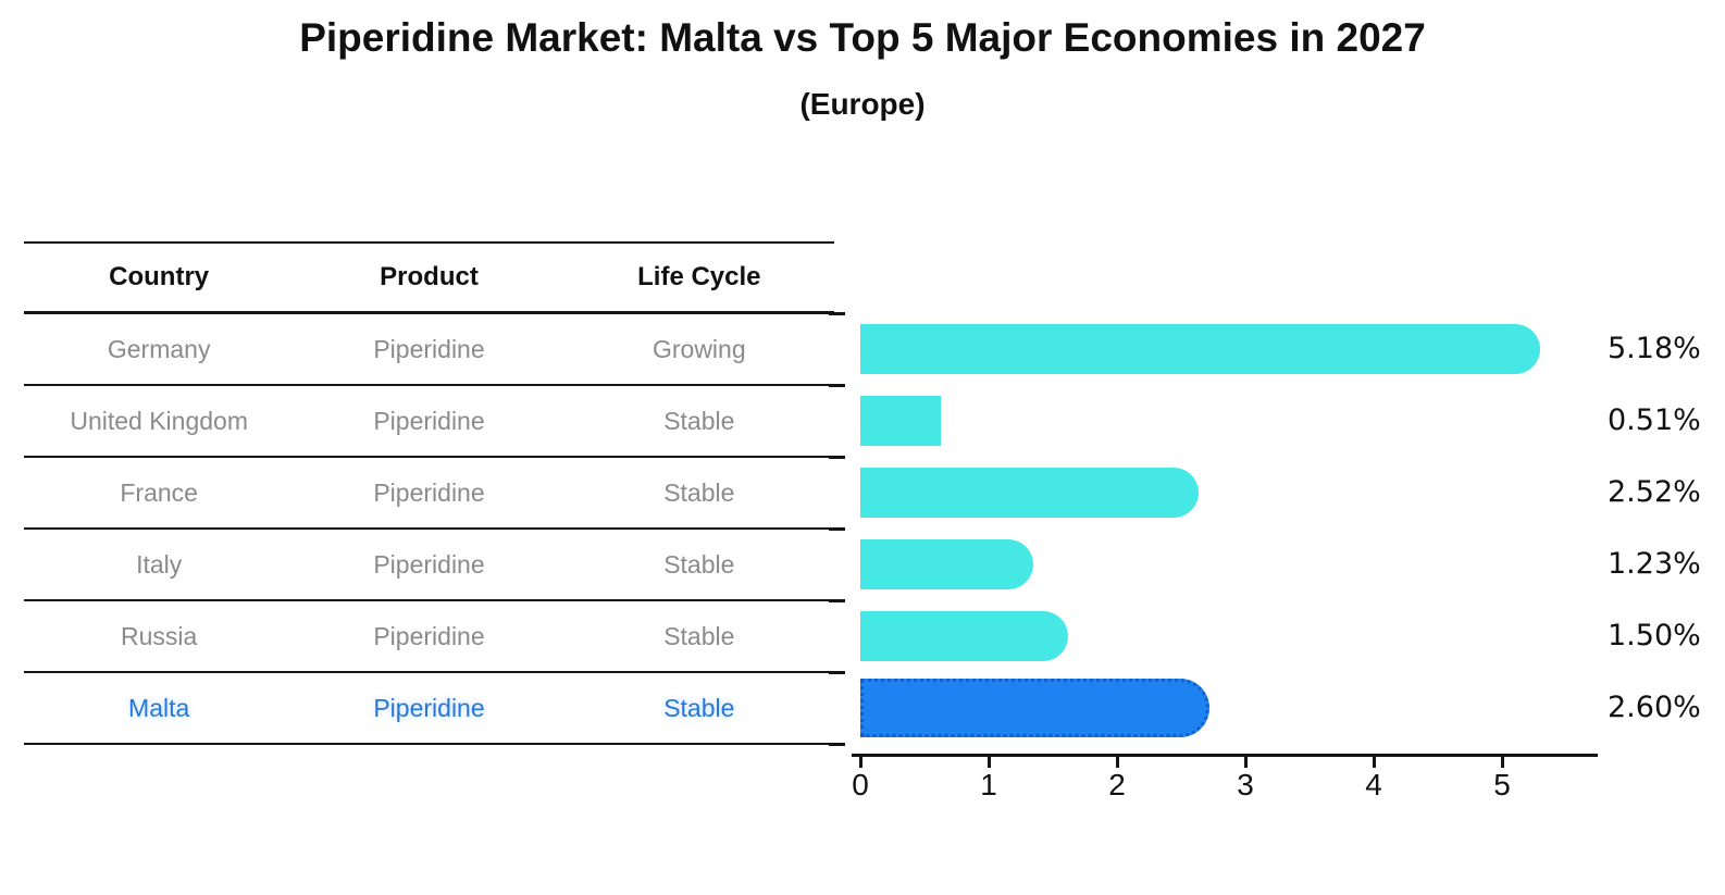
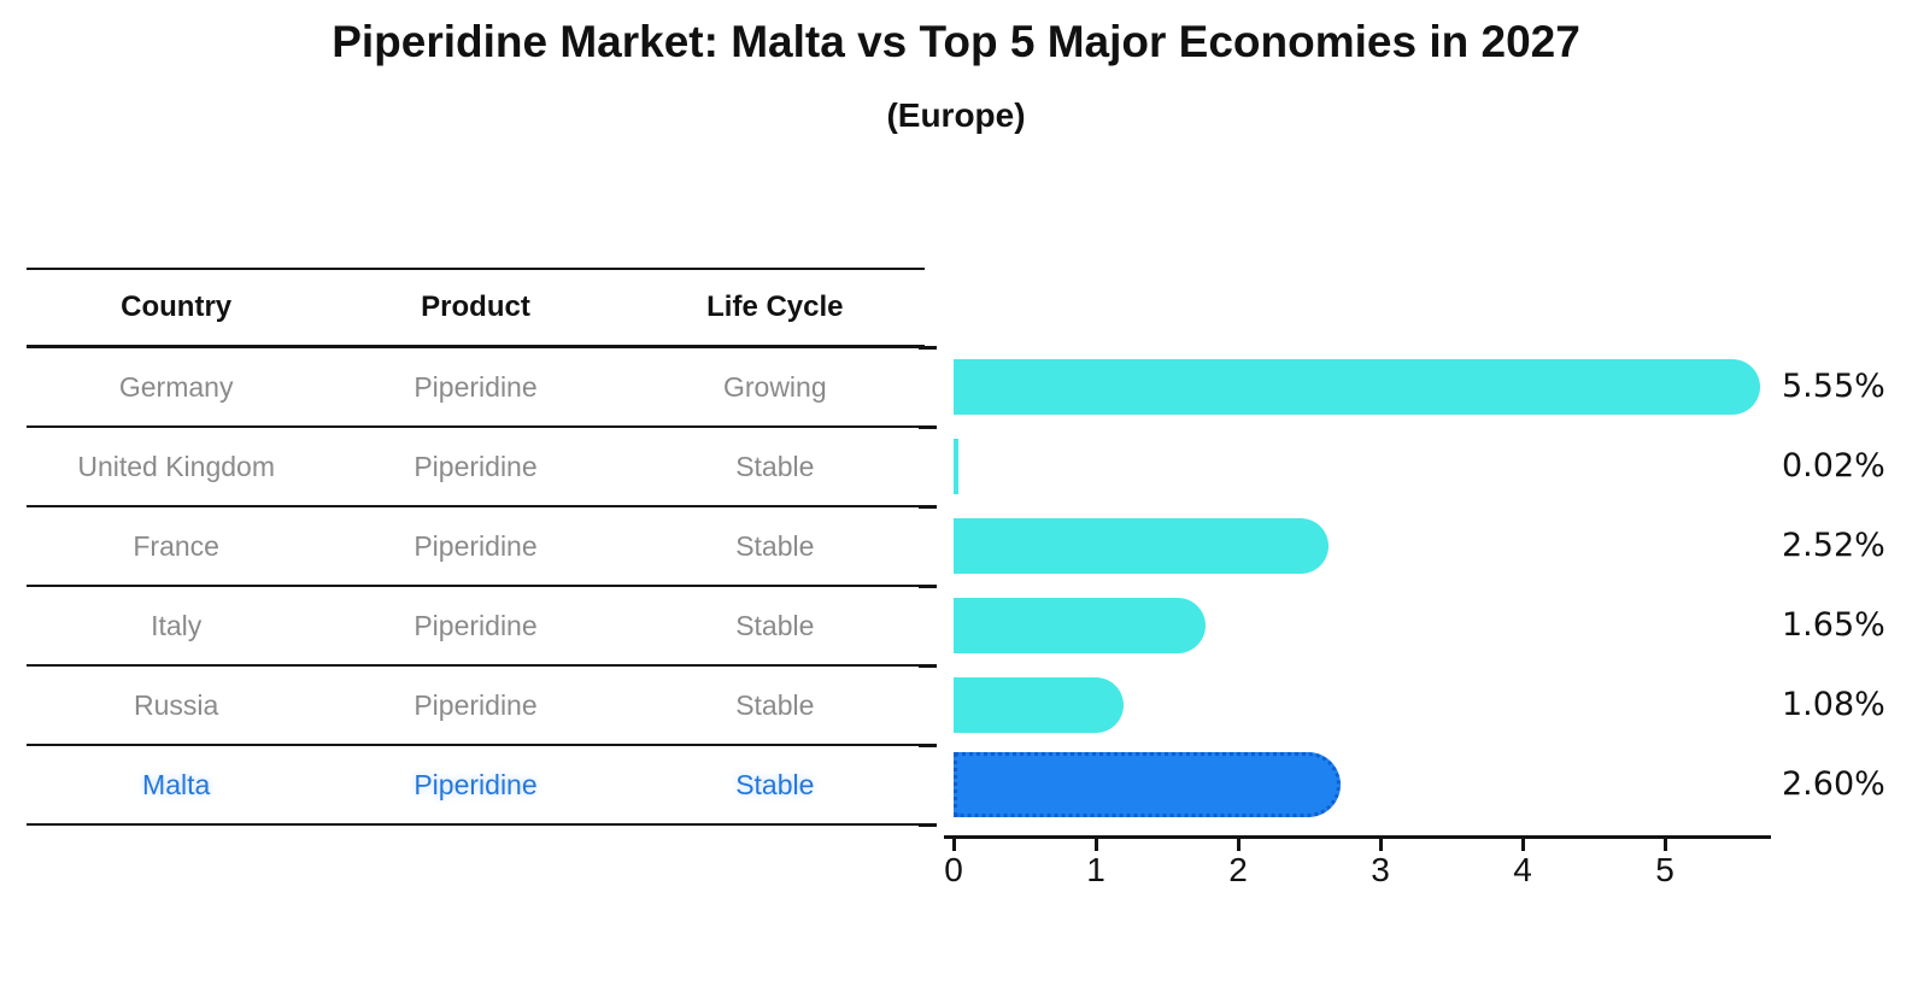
Germany: 5.18% -> 5.55%
United Kingdom: 0.51% -> 0.02%
Italy: 1.23% -> 1.65%
Russia: 1.50% -> 1.08%
